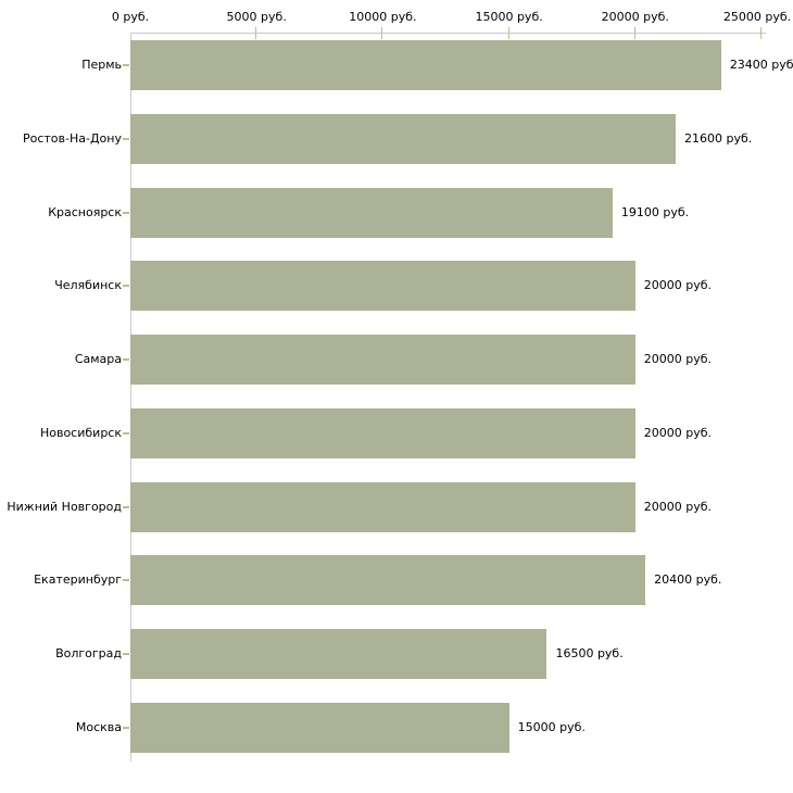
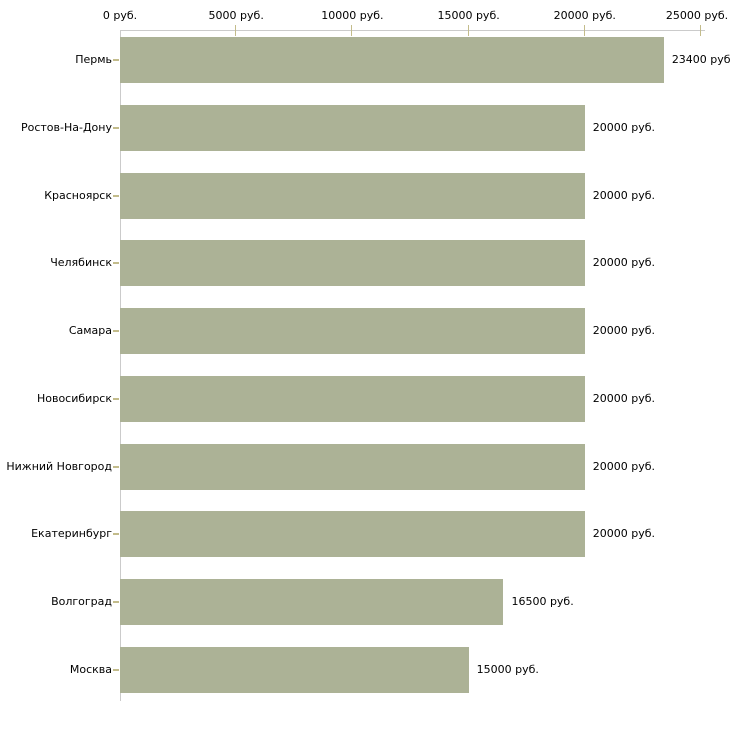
Ростов-На-Дону: 21600 -> 20000
Красноярск: 19100 -> 20000
Екатеринбург: 20400 -> 20000
